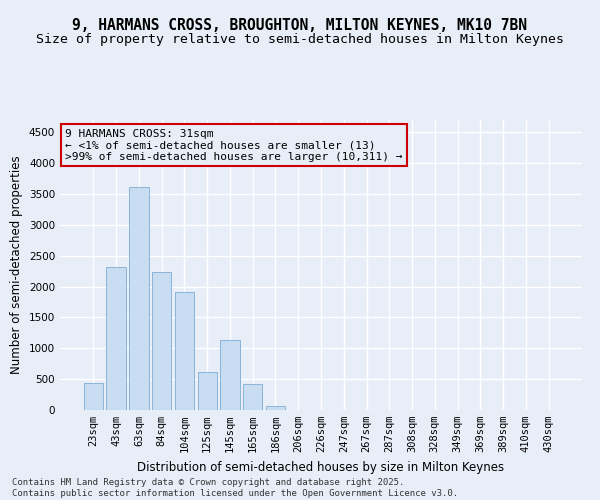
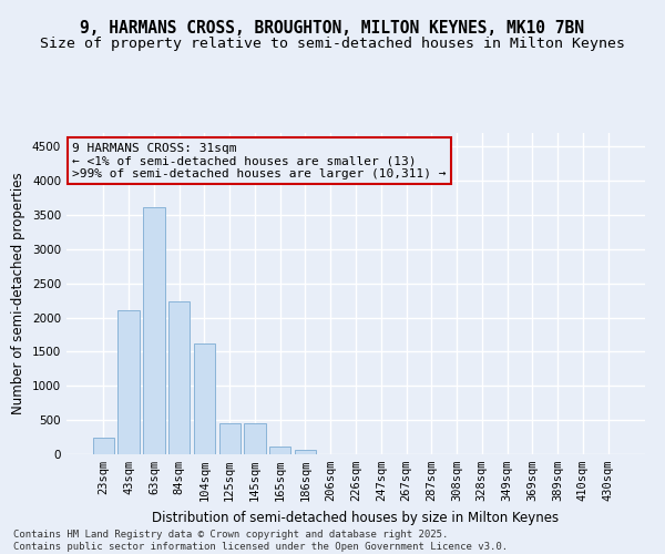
23sqm: 440 -> 250
43sqm: 2320 -> 2100
104sqm: 1920 -> 1620
125sqm: 620 -> 460
145sqm: 1140 -> 460
165sqm: 420 -> 110
